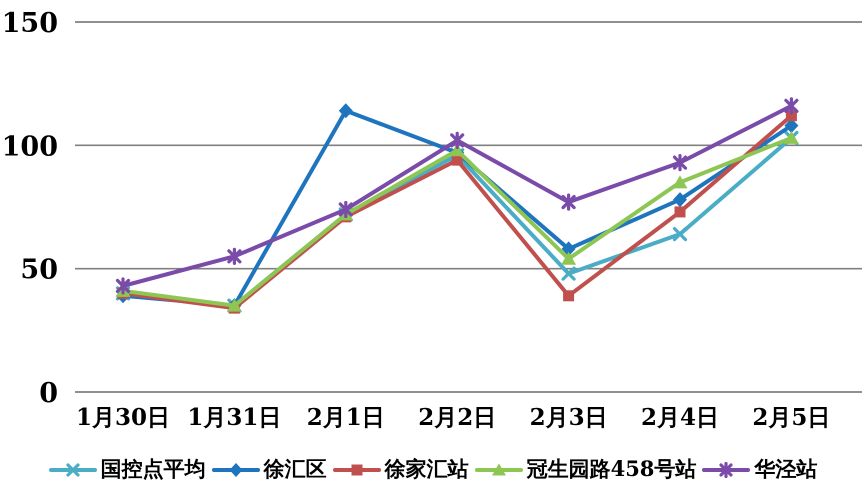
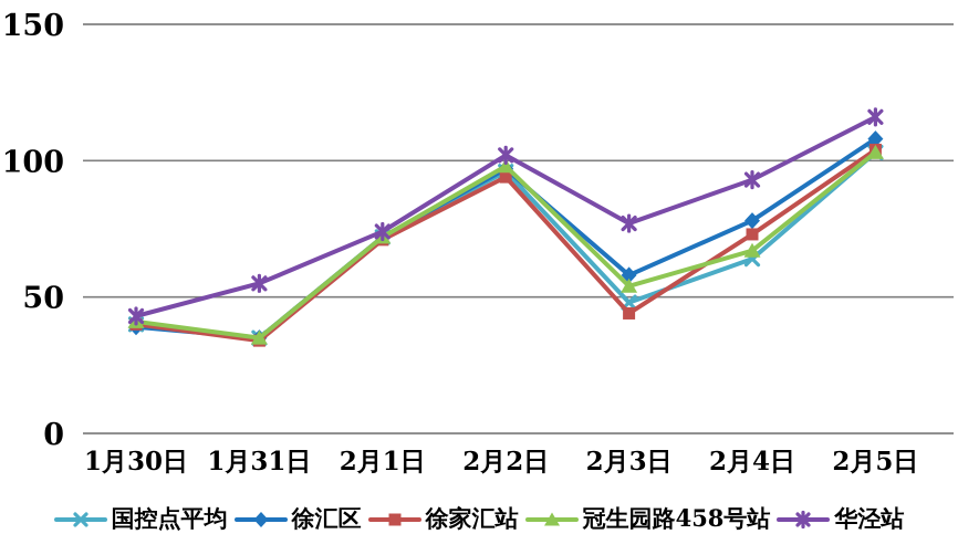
徐汇区/2月1日: 114 -> 72
徐家汇站/2月3日: 39 -> 44
冠生园路458号站/2月4日: 85 -> 67
徐家汇站/2月5日: 112 -> 104
